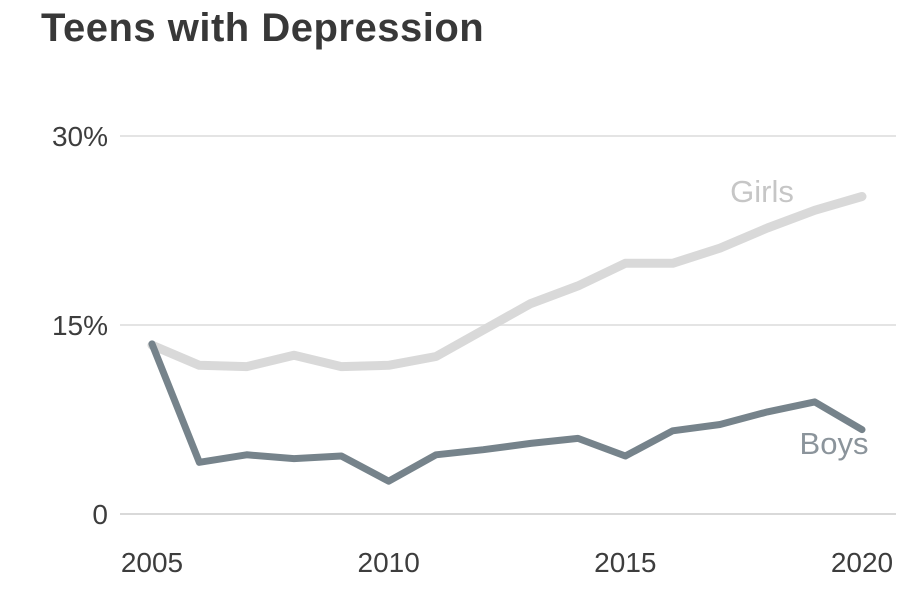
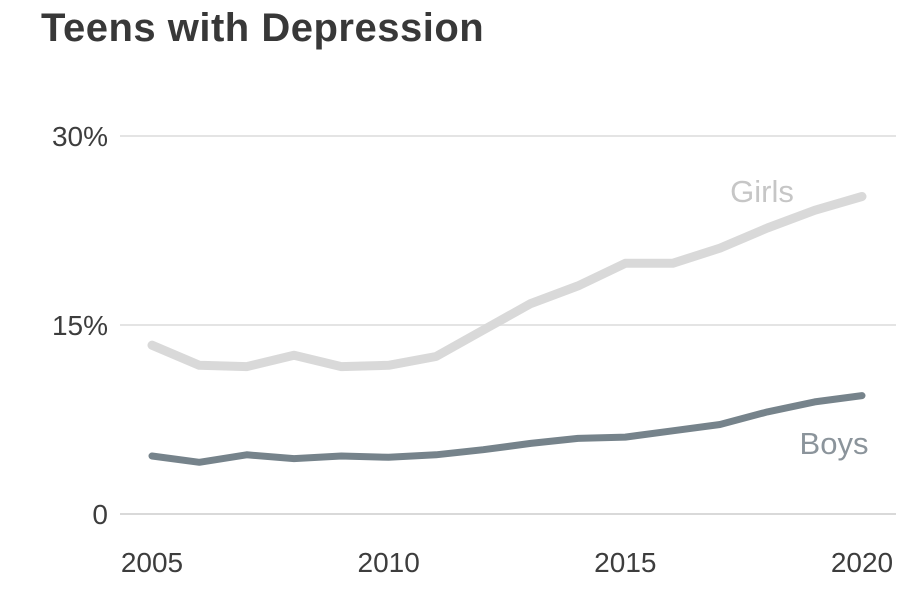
Boys/2005: 13.5% -> 4.6%
Boys/2010: 2.6% -> 4.5%
Boys/2015: 4.6% -> 6.1%
Boys/2020: 6.7% -> 9.4%
